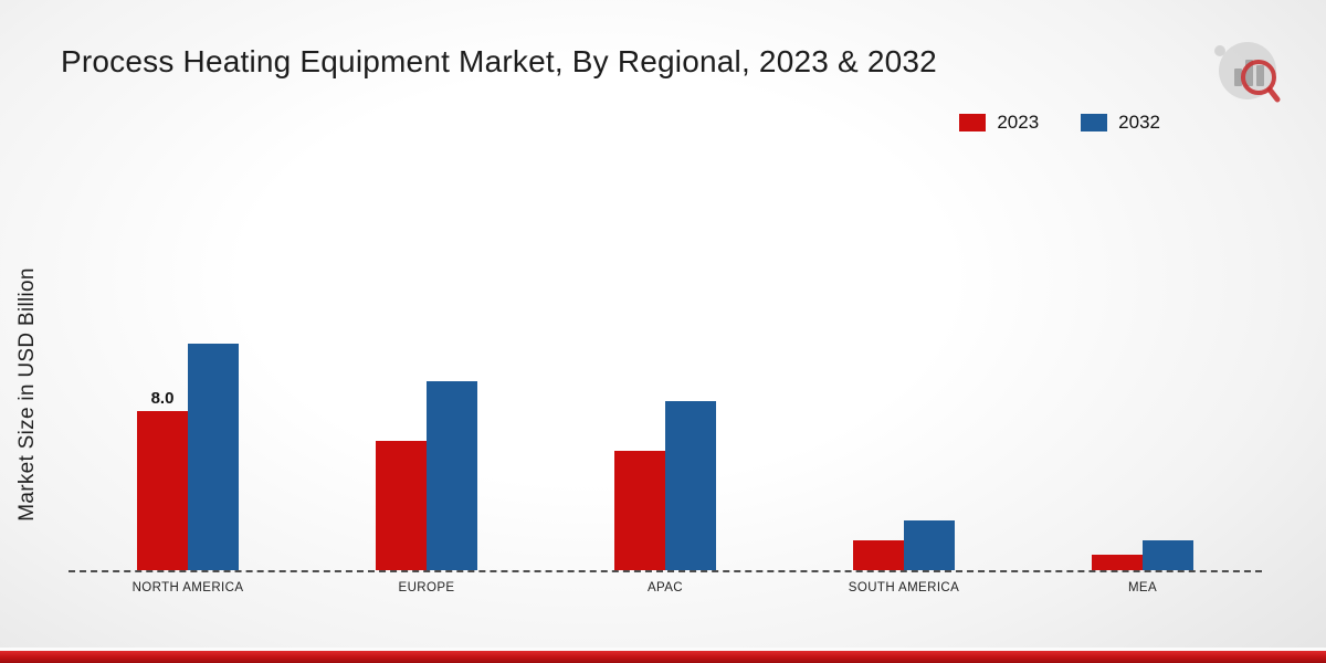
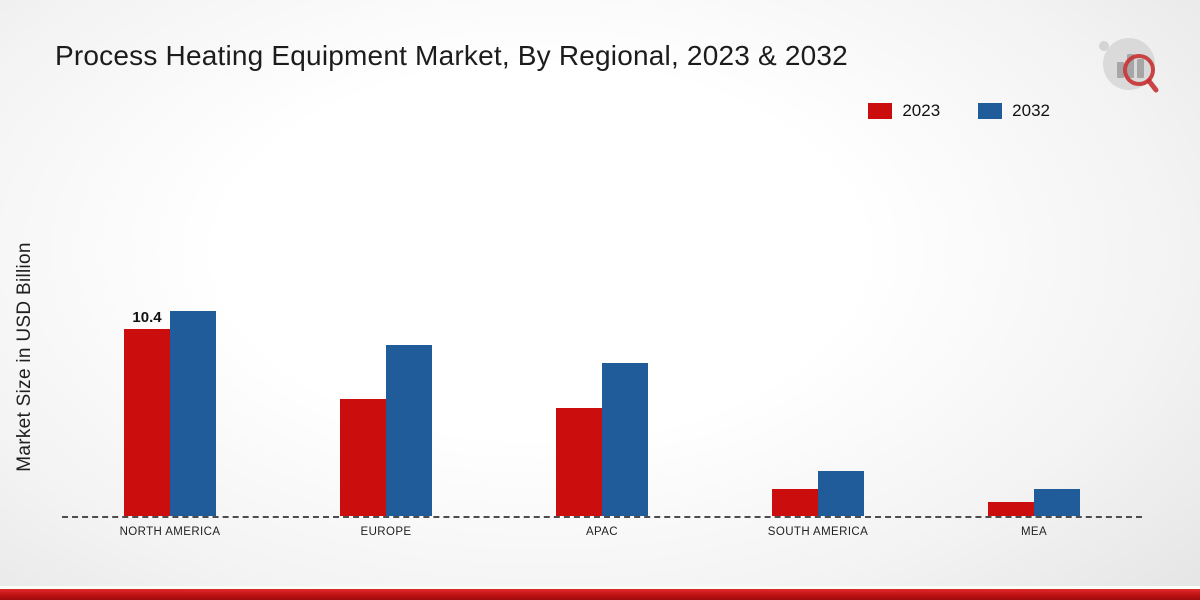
2023/NORTH AMERICA: 8.0 -> 10.4
